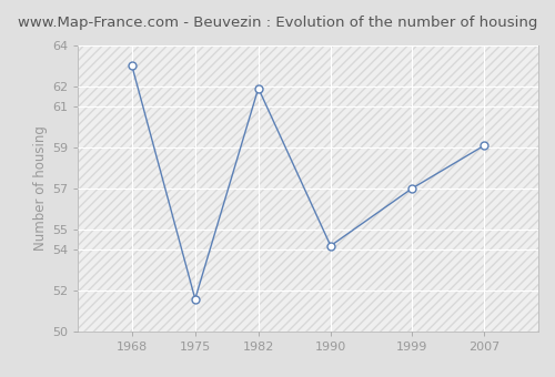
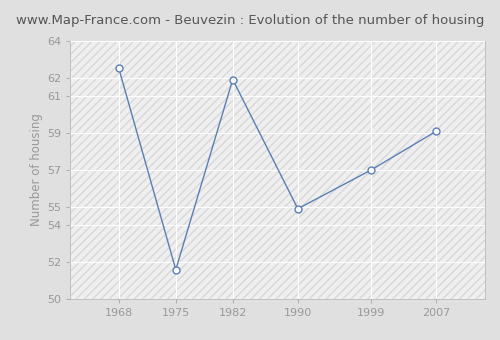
1968: 63.0 -> 62.5
1990: 54.2 -> 54.9
